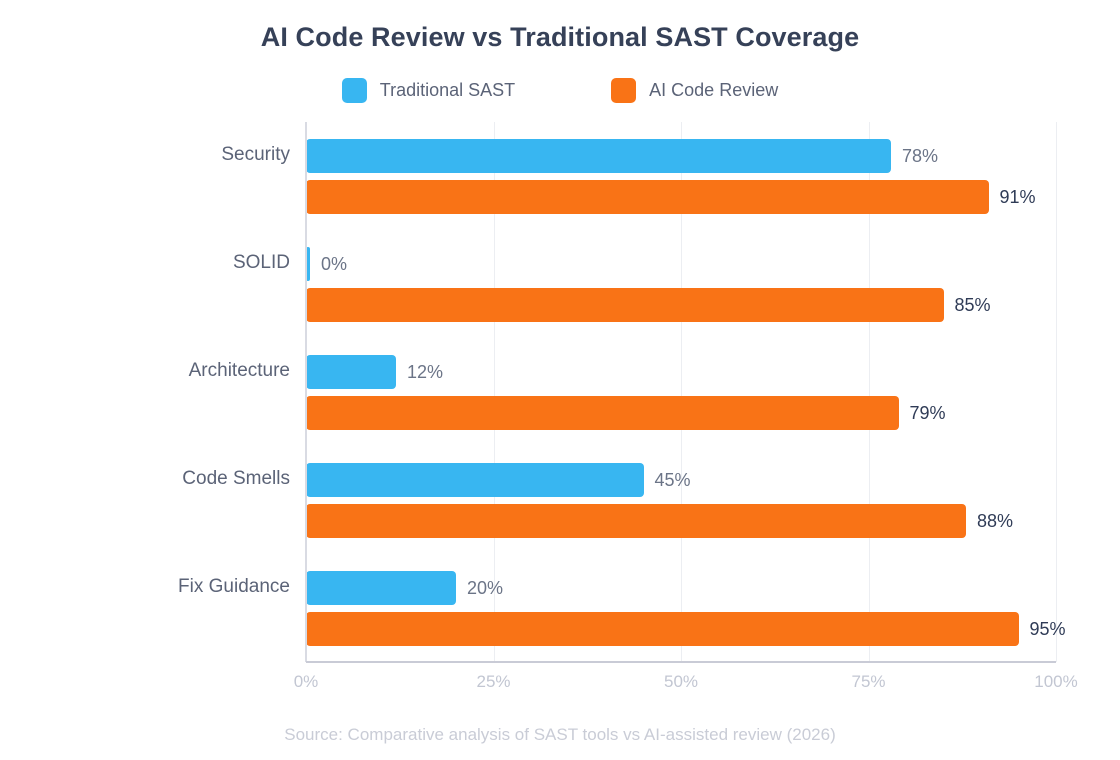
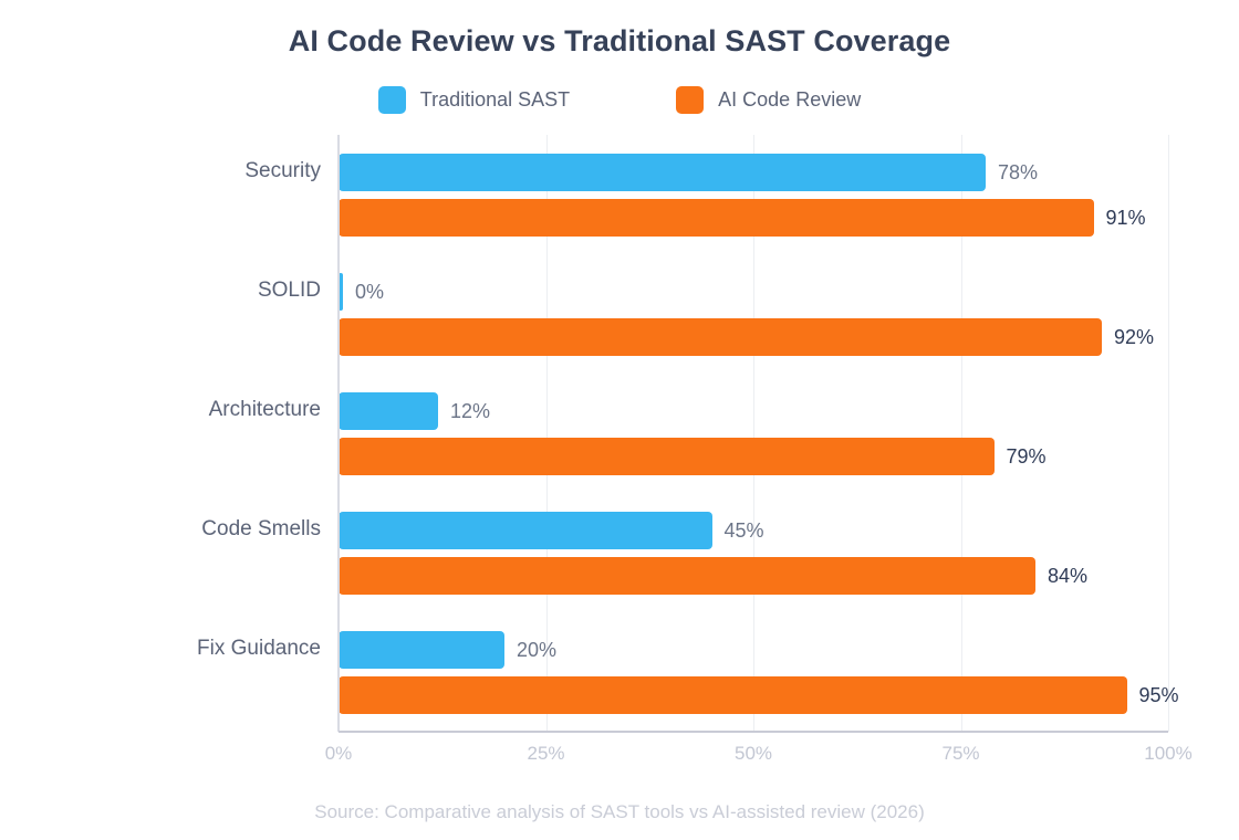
AI Code Review/SOLID: 85% -> 92%
AI Code Review/Code Smells: 88% -> 84%
